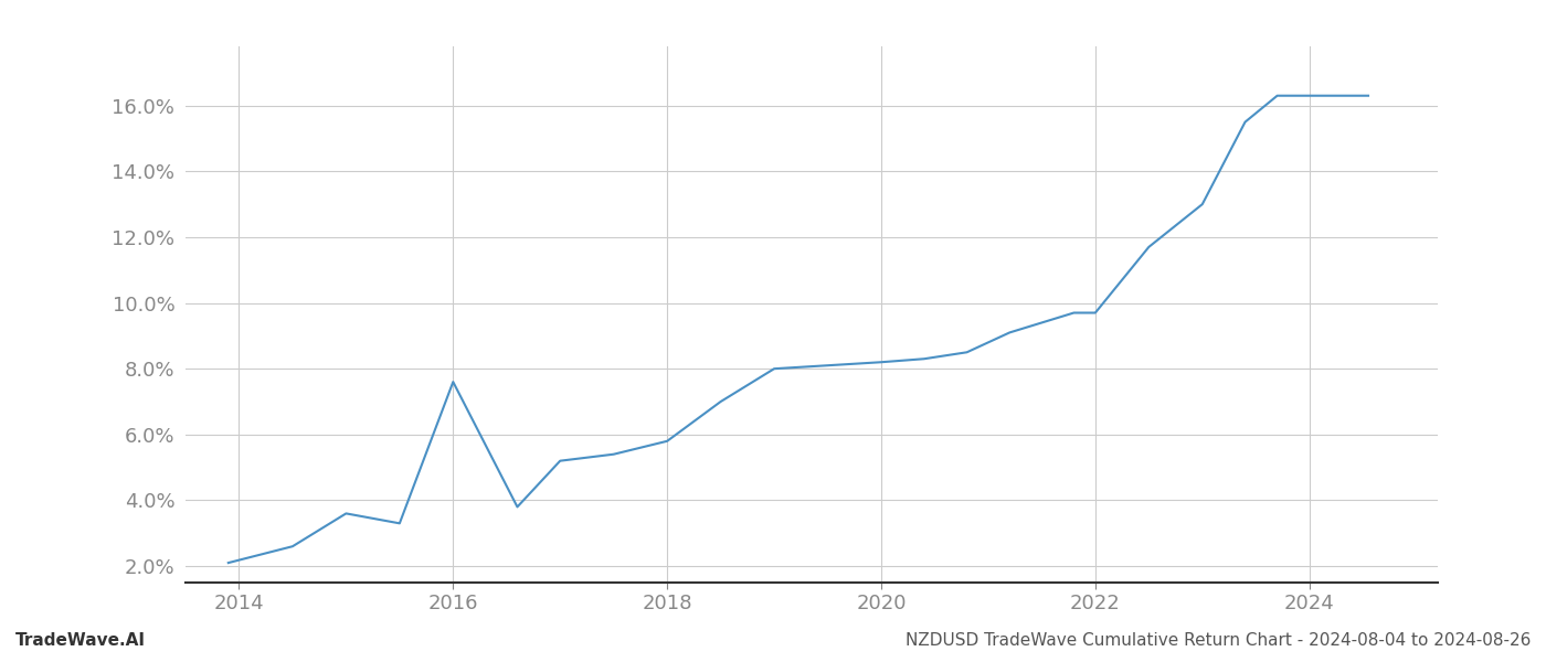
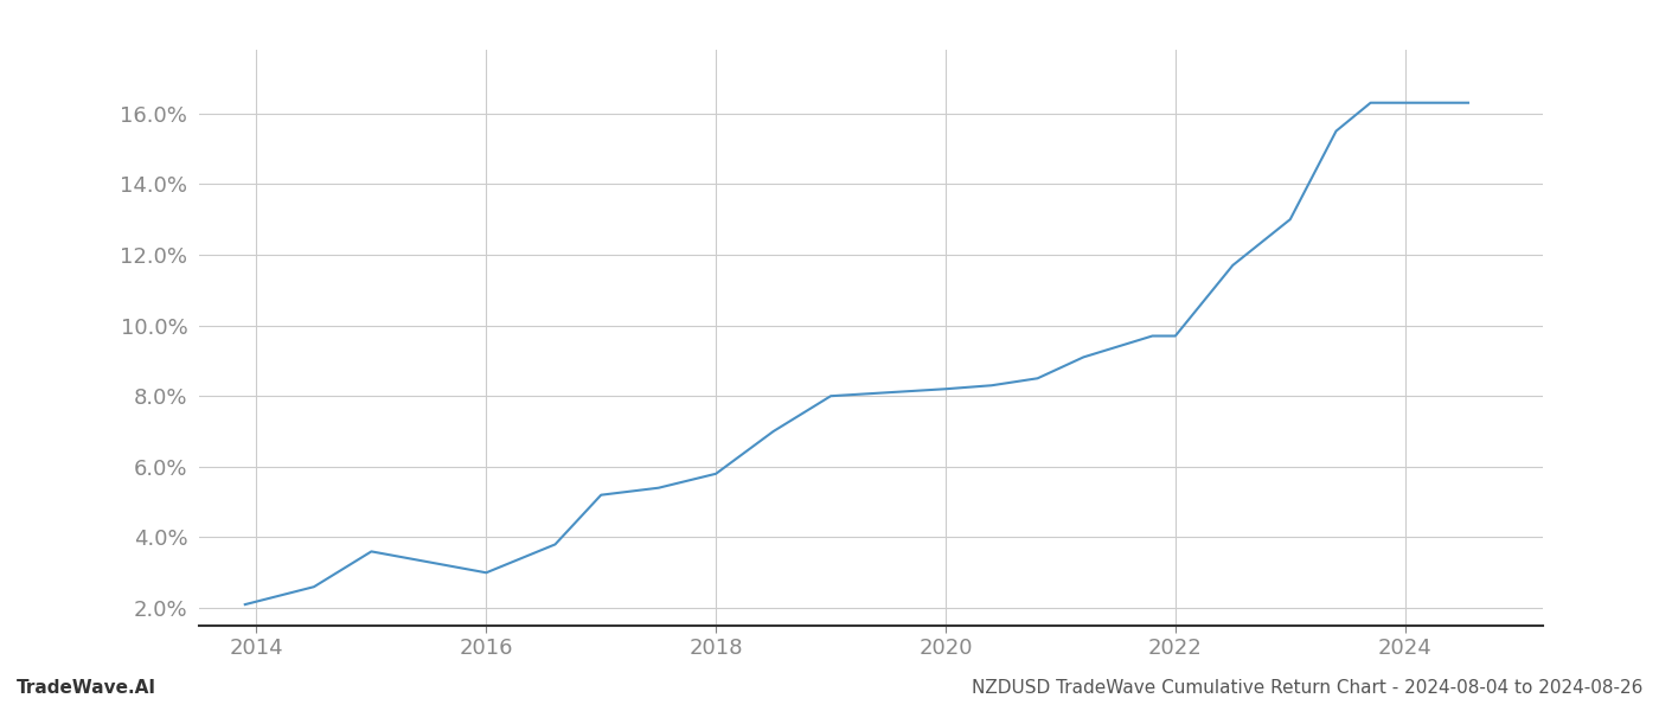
2016: 7.6% -> 3.0%
